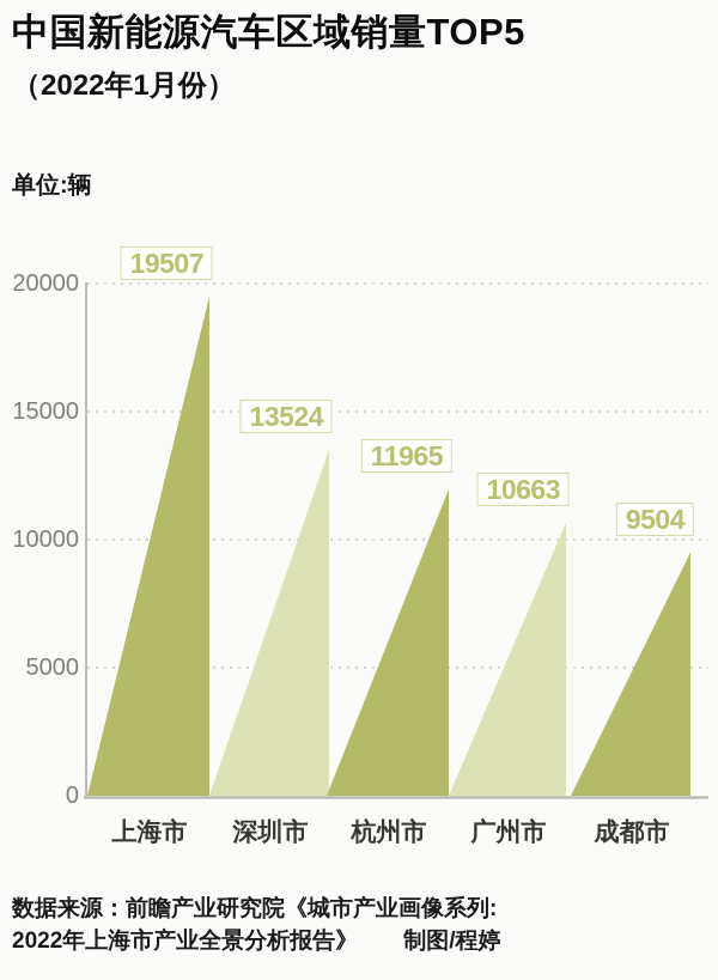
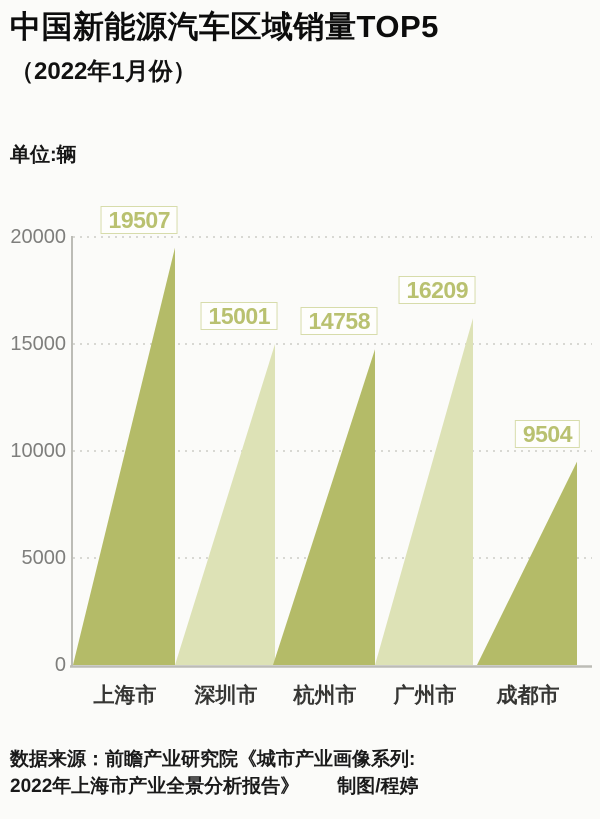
深圳市: 13524 -> 15001
杭州市: 11965 -> 14758
广州市: 10663 -> 16209
